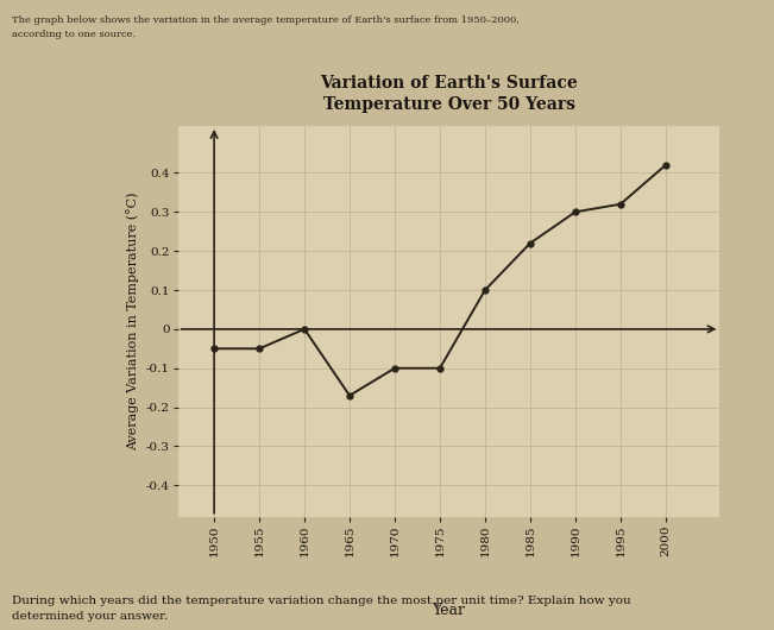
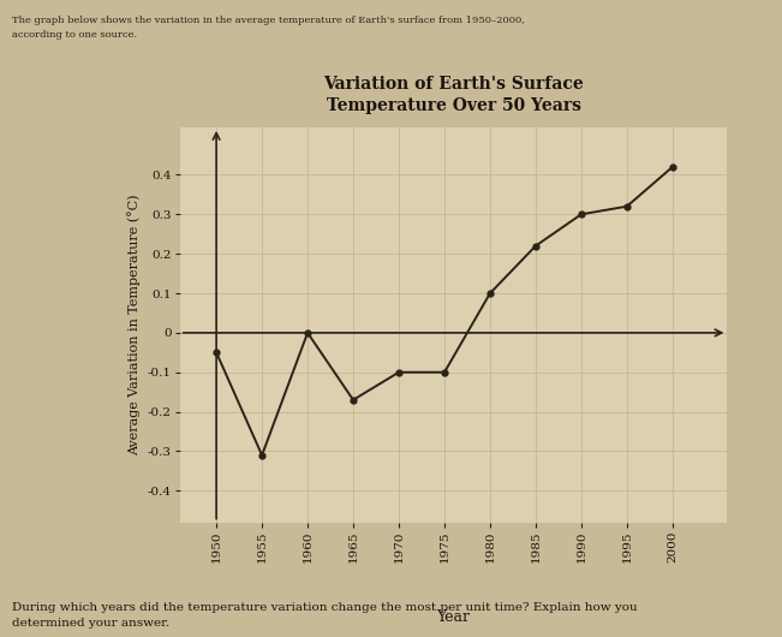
1955: -0.05 -> -0.31
